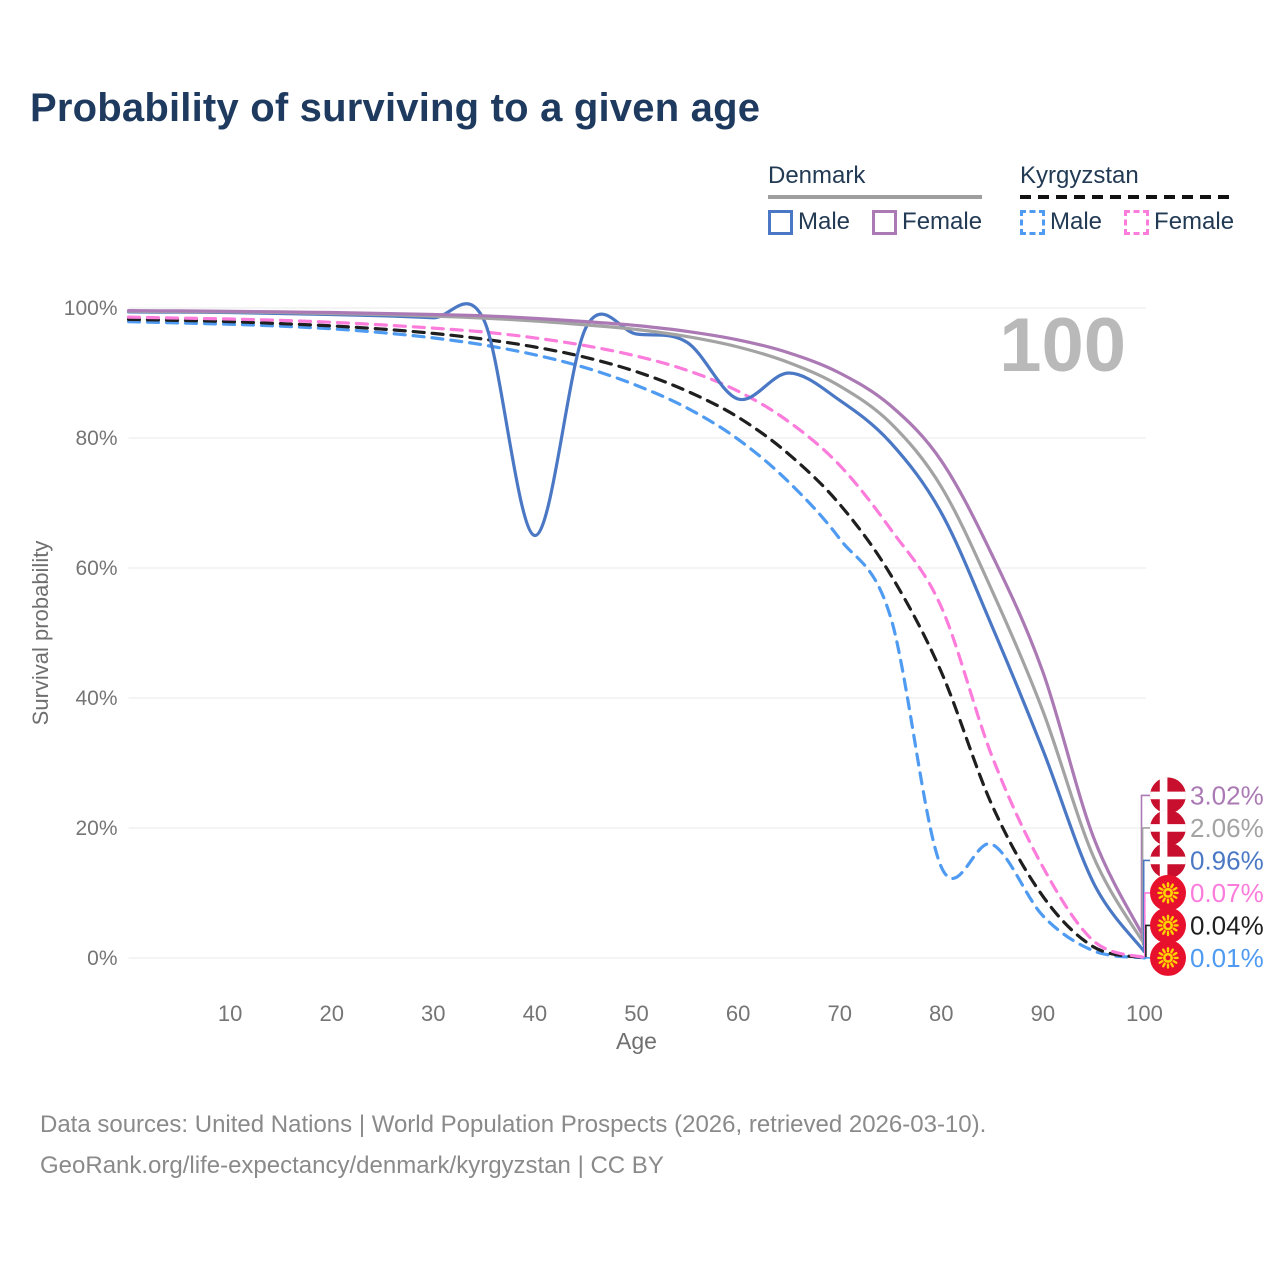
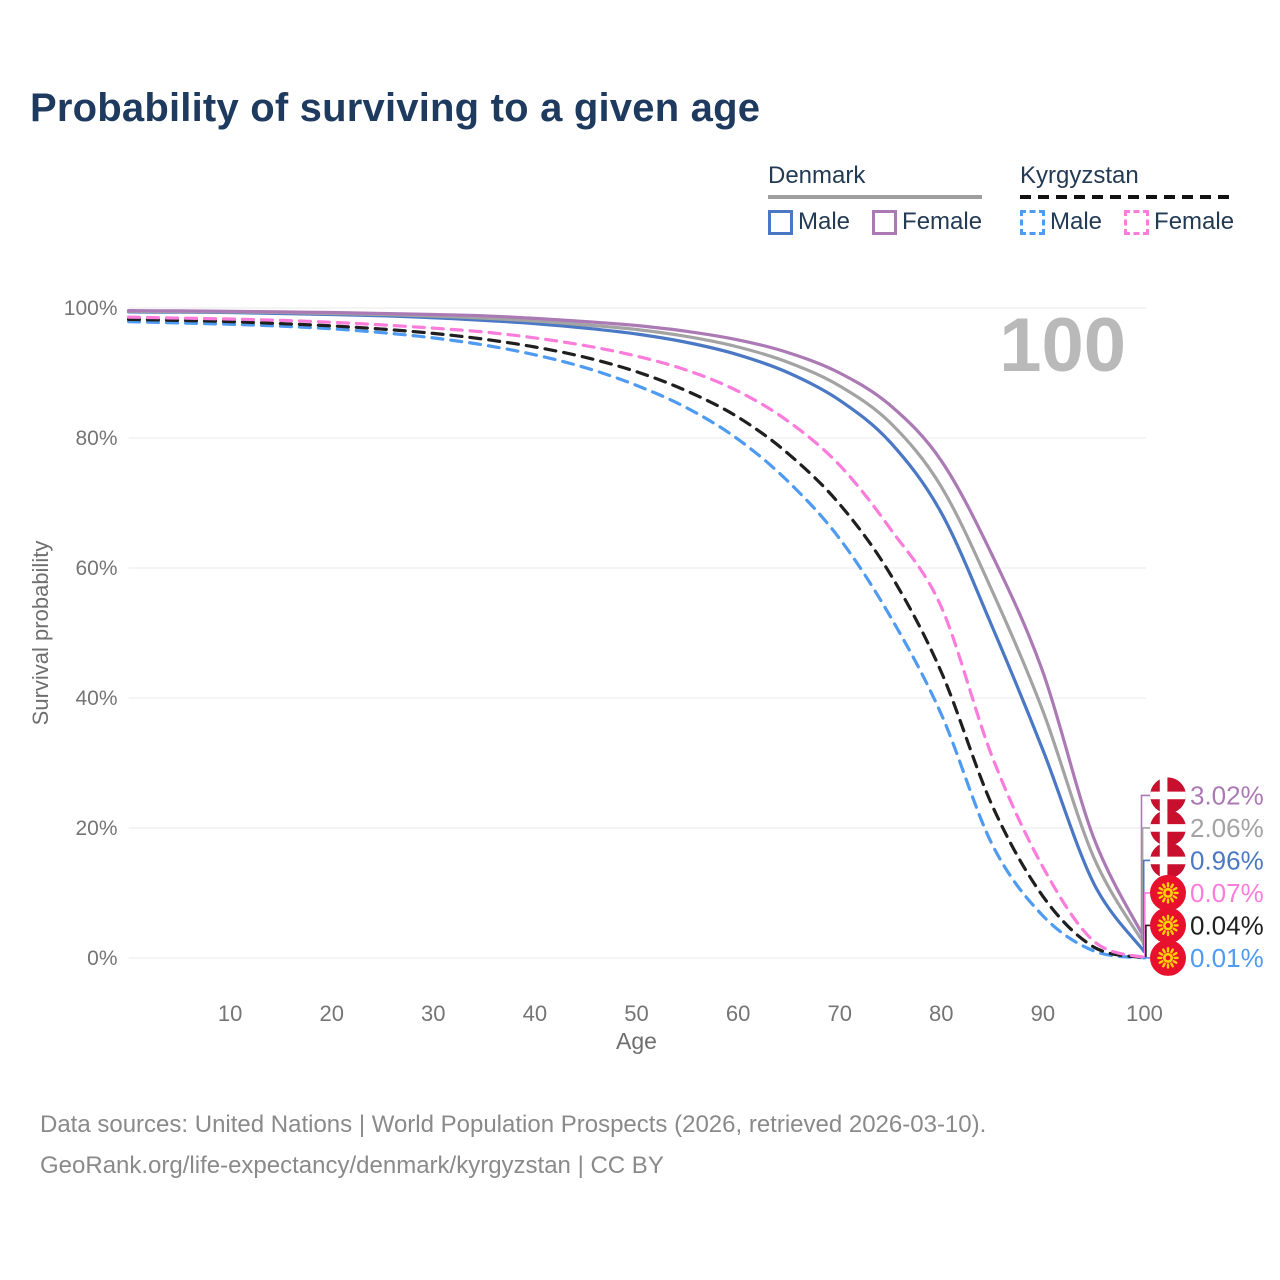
Denmark Male/40: 65% -> 98%
Denmark Male/60: 86% -> 93%
Kyrgyzstan Male/80: 14% -> 38%
